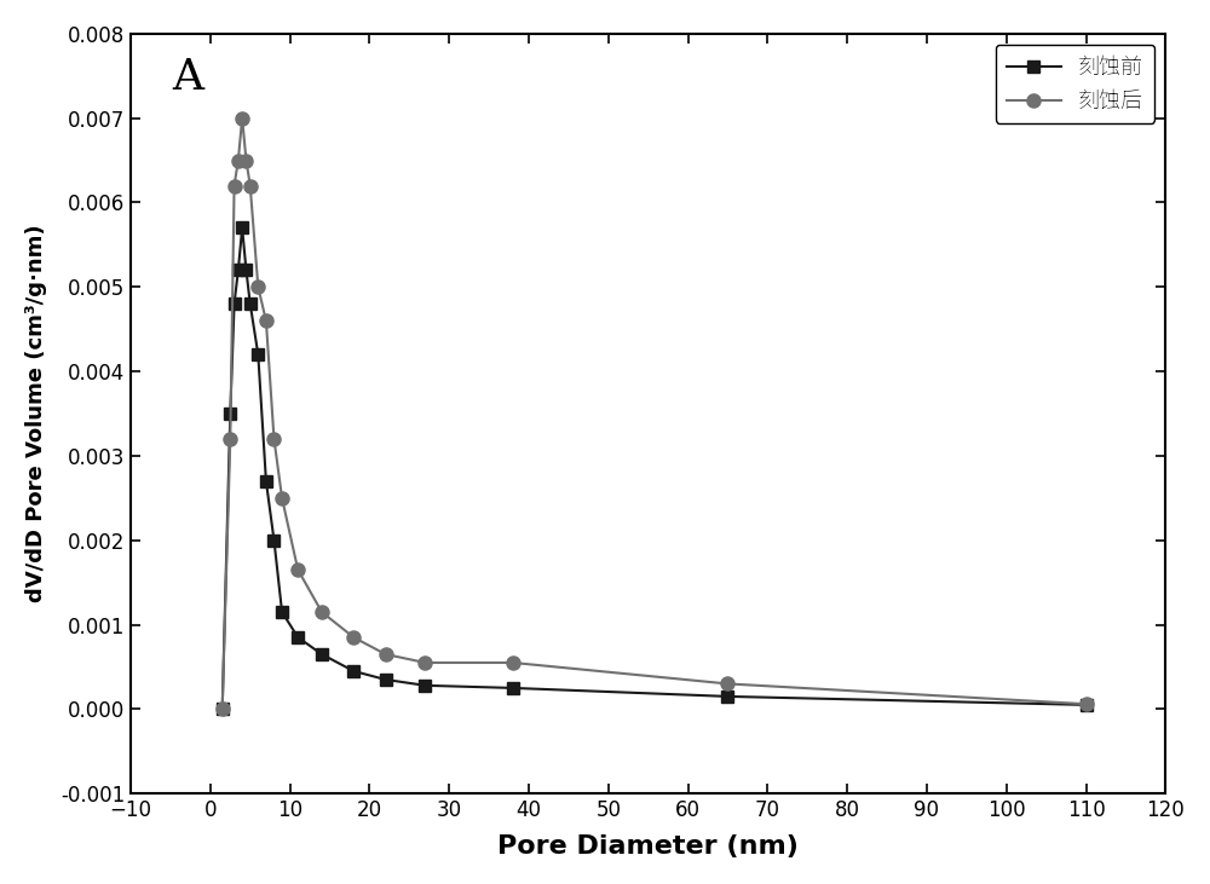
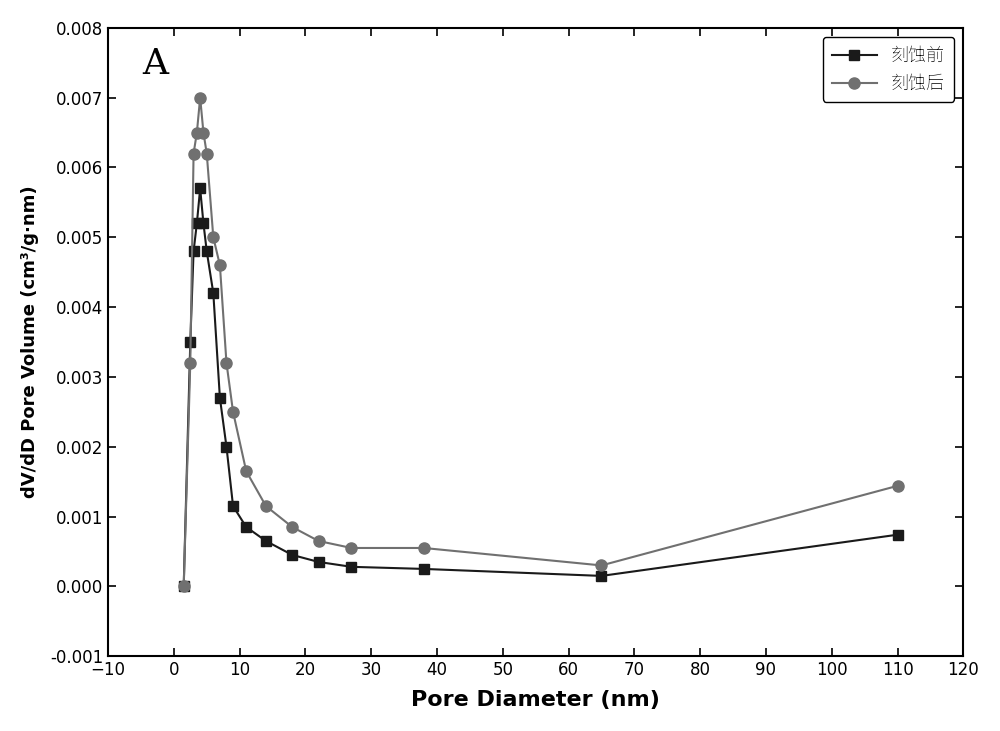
刻蚀前/110: 0.00005 -> 0.00074
刻蚀后/110: 0.00006 -> 0.00144
